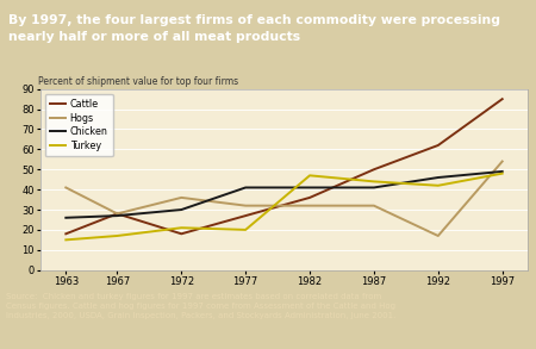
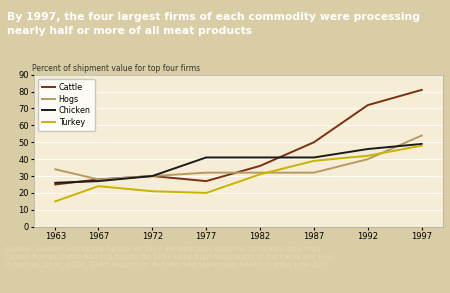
Cattle/1963: 18 -> 25
Hogs/1963: 41 -> 34
Turkey/1967: 17 -> 24
Cattle/1972: 18 -> 30
Hogs/1972: 36 -> 30
Turkey/1982: 47 -> 31
Turkey/1987: 44 -> 39
Cattle/1992: 62 -> 72
Hogs/1992: 17 -> 40
Cattle/1997: 85 -> 81
